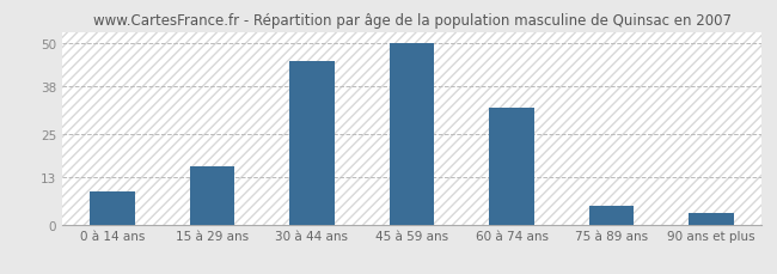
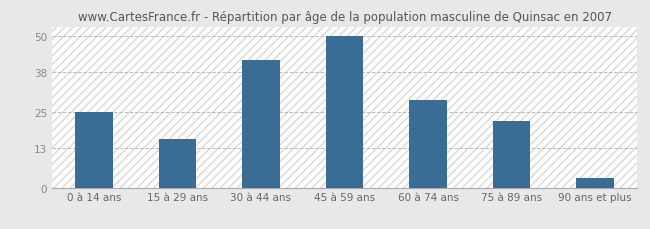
0 à 14 ans: 9 -> 25
30 à 44 ans: 45 -> 42
60 à 74 ans: 32 -> 29
75 à 89 ans: 5 -> 22
